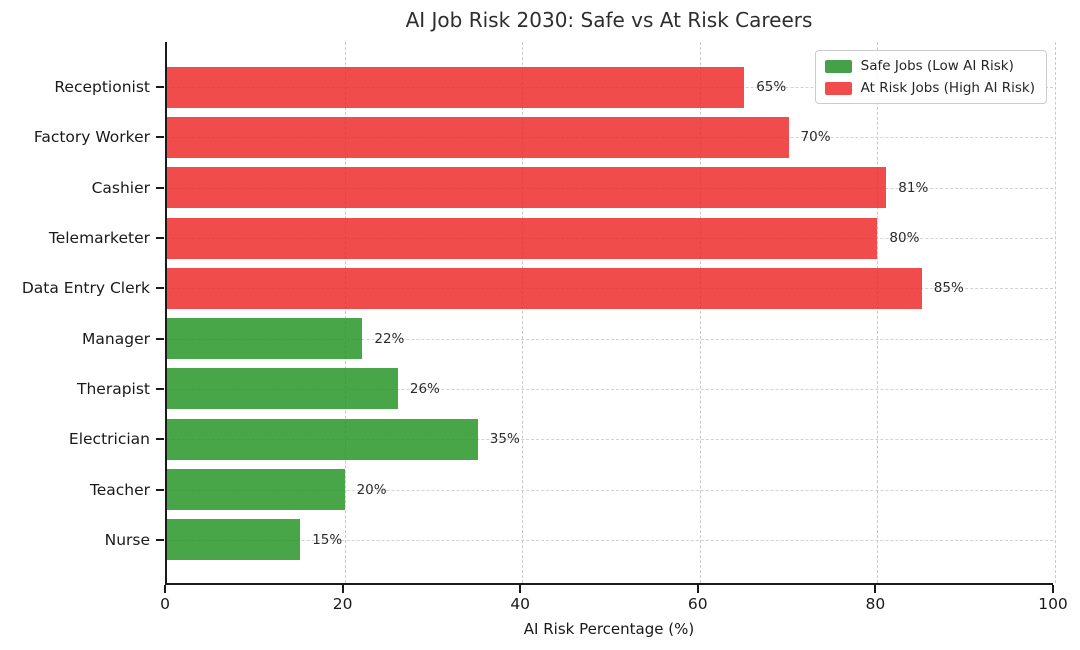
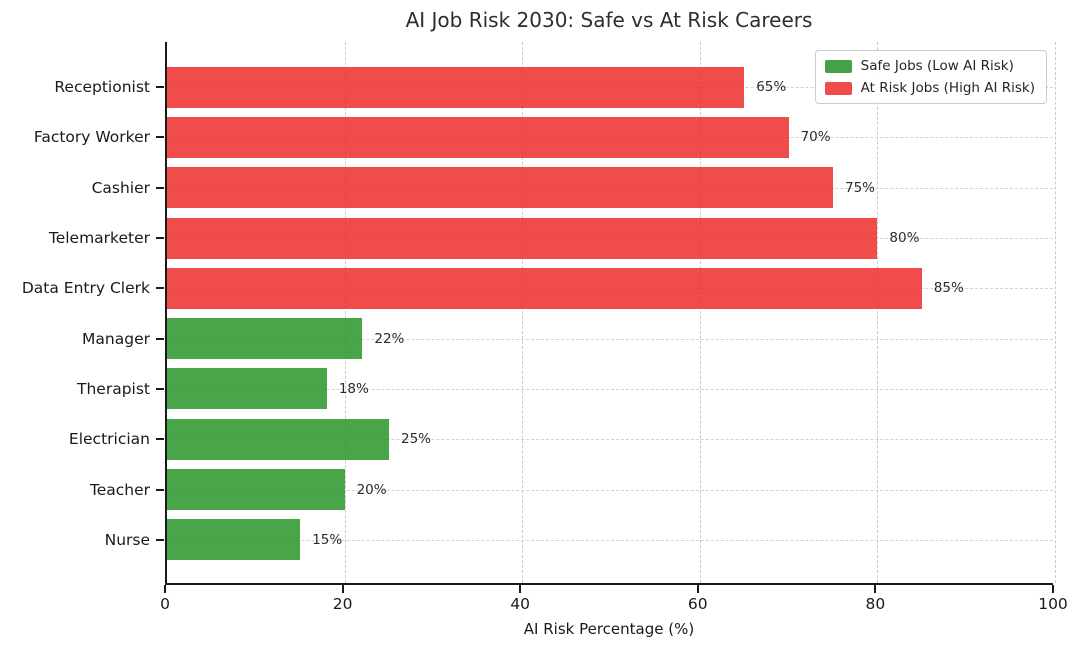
Cashier: 81% -> 75%
Therapist: 26% -> 18%
Electrician: 35% -> 25%
